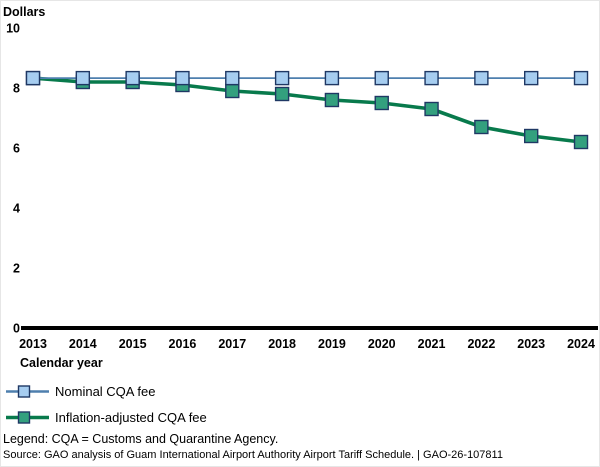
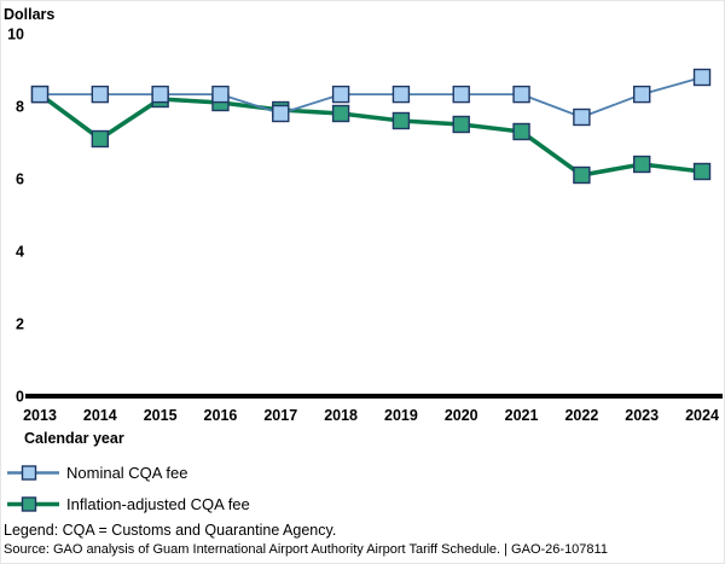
Inflation-adjusted CQA fee/2014: 8.2 -> 7.1
Nominal CQA fee/2017: 8.3 -> 7.8
Nominal CQA fee/2022: 8.3 -> 7.7
Inflation-adjusted CQA fee/2022: 6.7 -> 6.1
Nominal CQA fee/2024: 8.3 -> 8.8
